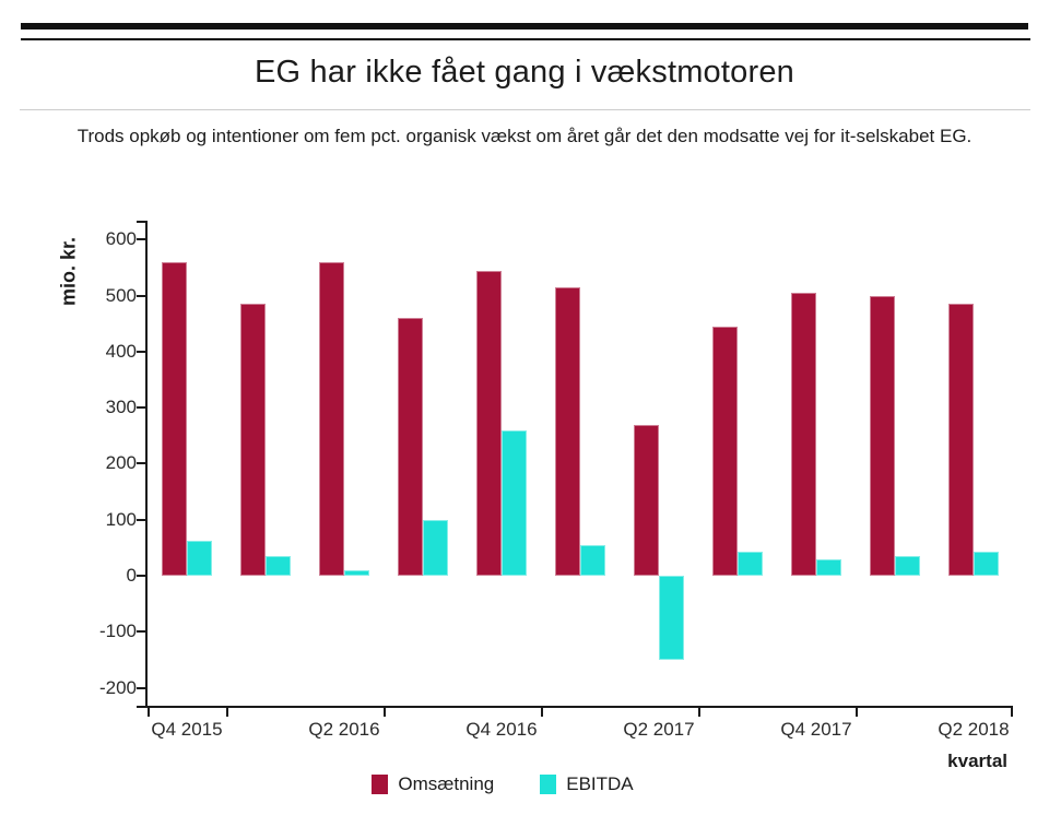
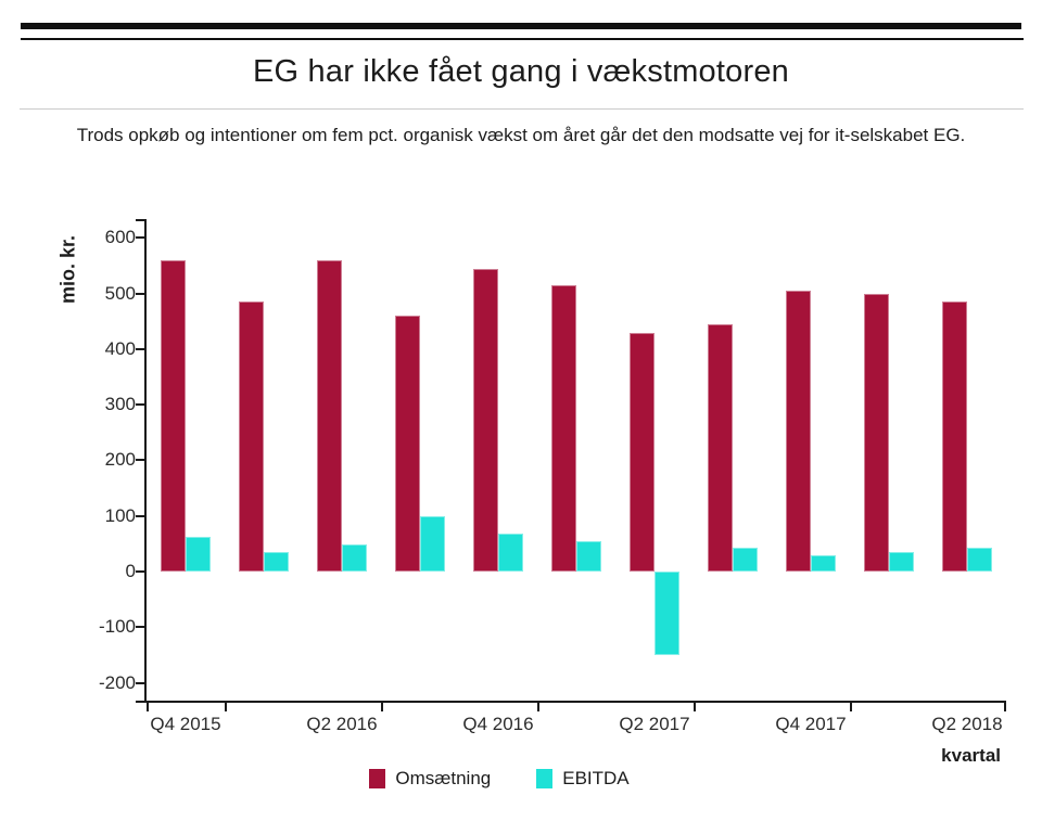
EBITDA/Q2 2016: 10 -> 50
EBITDA/Q4 2016: 260 -> 70
Omsætning/Q2 2017: 270 -> 430
